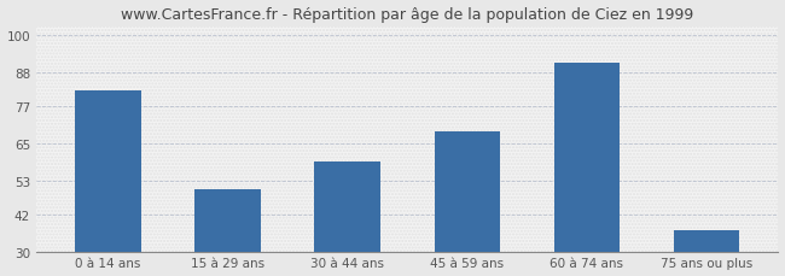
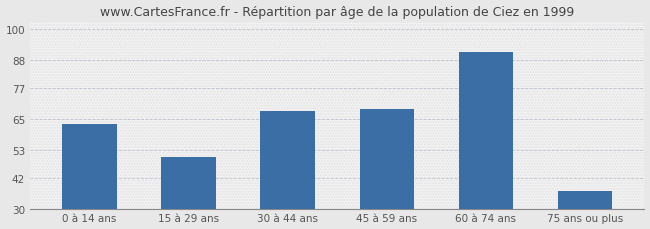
0 à 14 ans: 82 -> 63
30 à 44 ans: 59 -> 68
